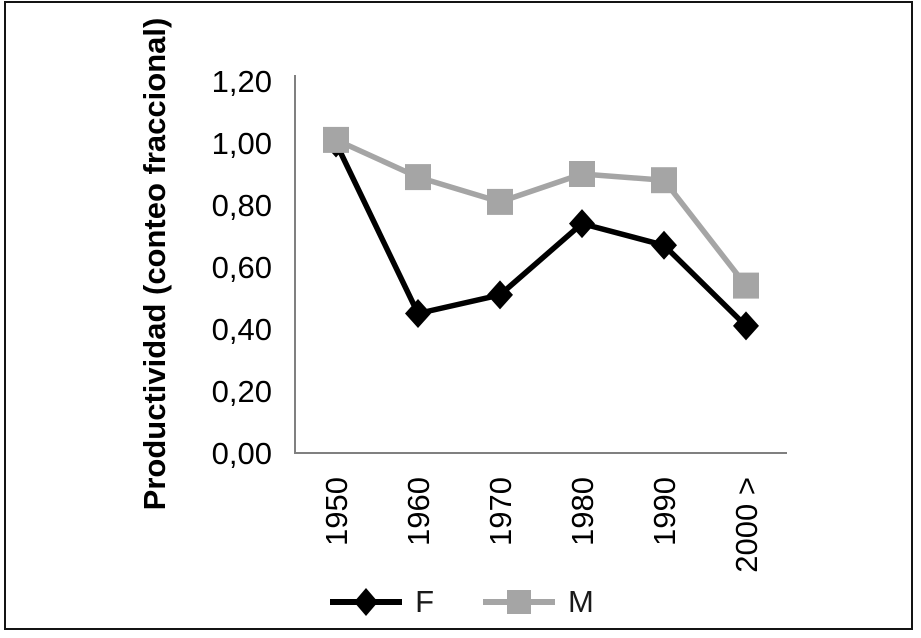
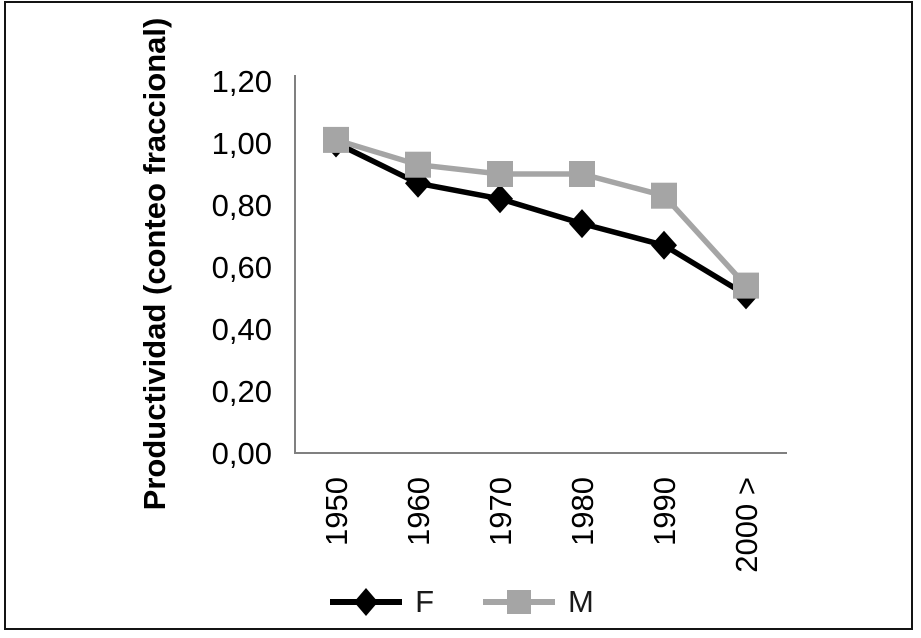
F/1960: 0,45 -> 0,87
M/1960: 0,89 -> 0,93
F/1970: 0,51 -> 0,82
M/1970: 0,81 -> 0,90
M/1990: 0,88 -> 0,83
F/2000 >: 0,41 -> 0,51
